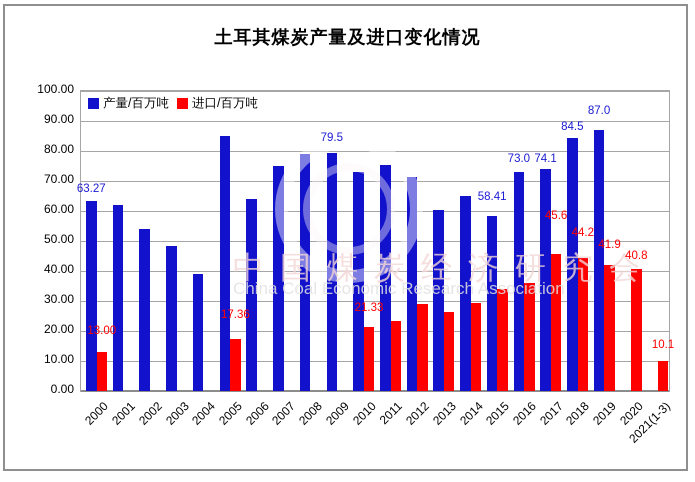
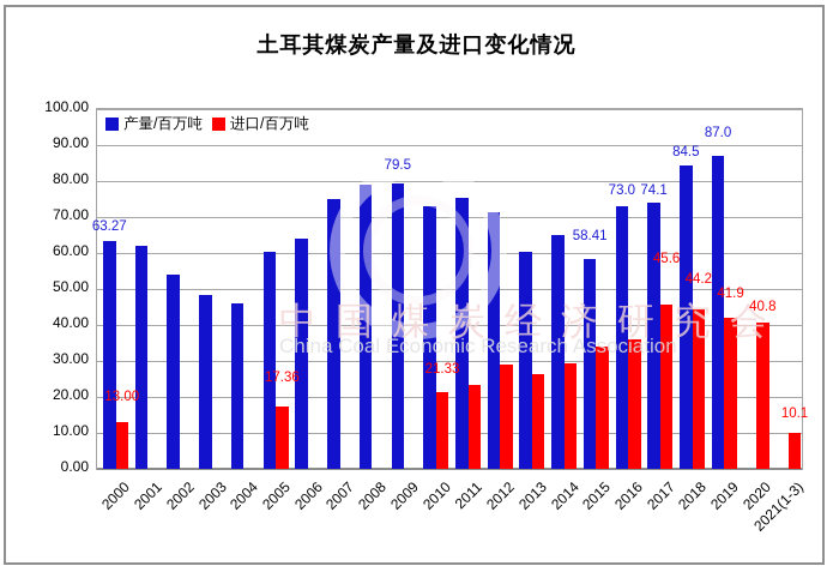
产量/百万吨/2004: 39 -> 46
产量/百万吨/2005: 85 -> 60
